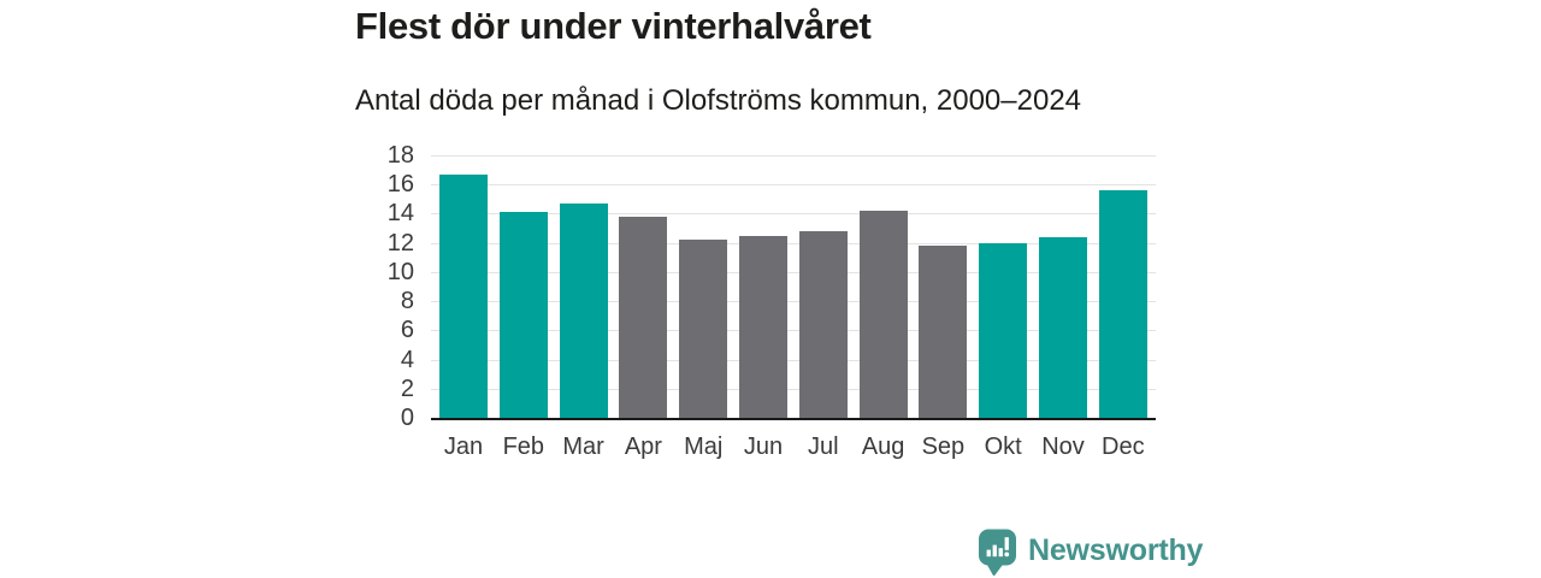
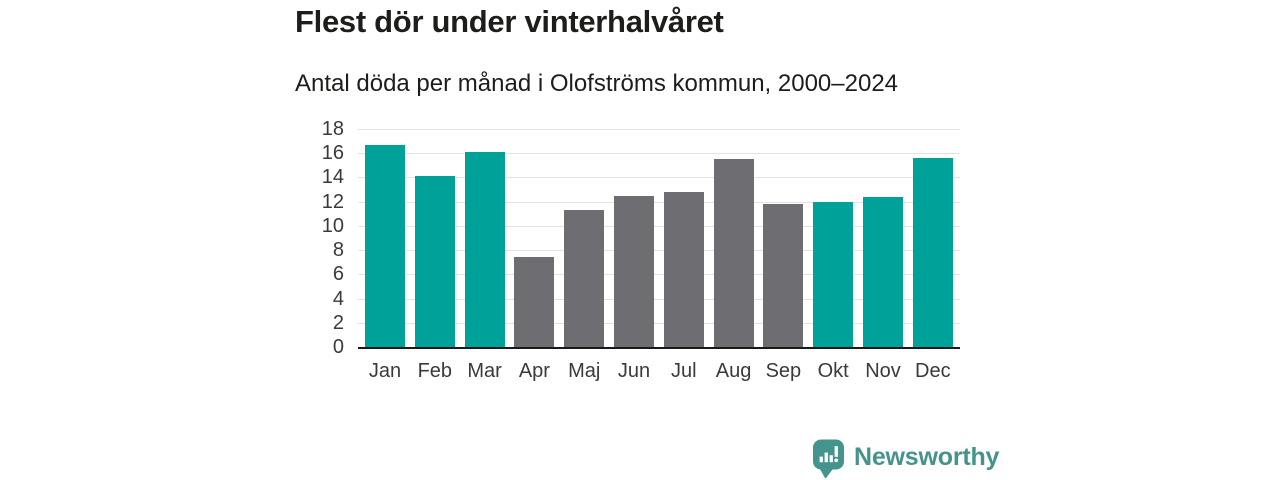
Mar: 14.7 -> 16.1
Apr: 13.8 -> 7.4
Maj: 12.2 -> 11.3
Aug: 14.2 -> 15.5
